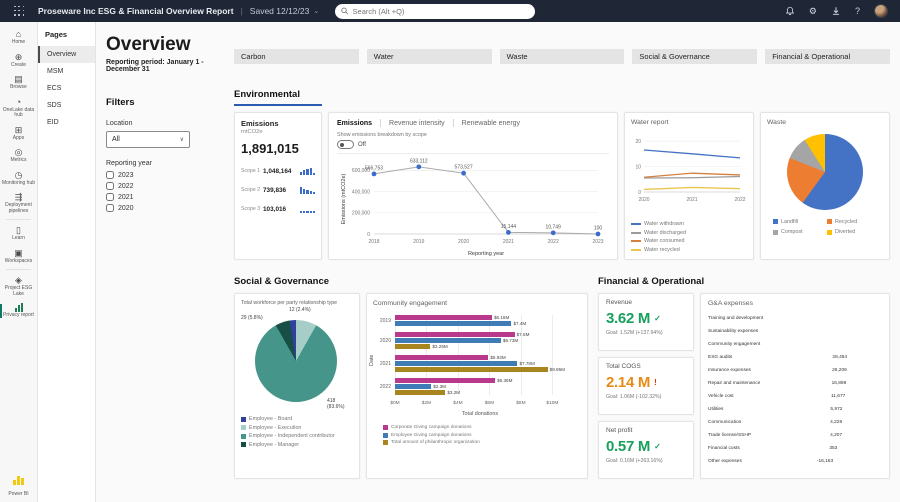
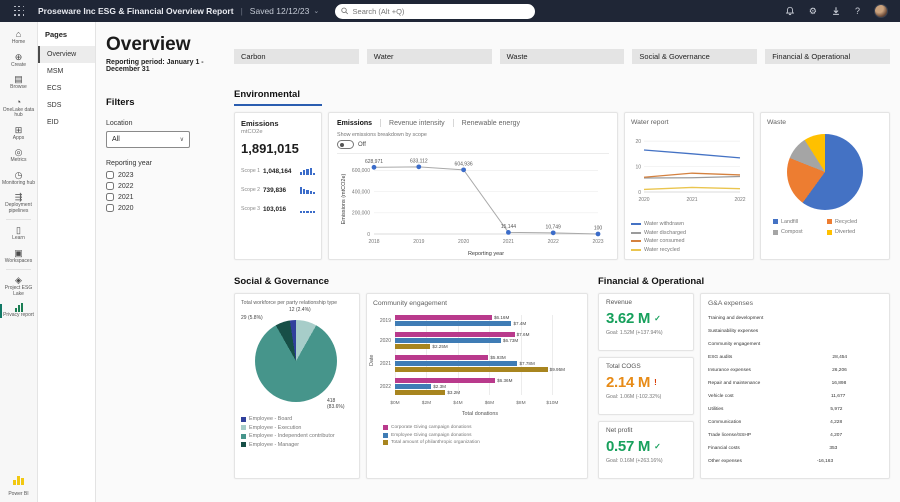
Emissions/2018: 566,753 -> 628,971
Emissions/2020: 573,527 -> 604,936
